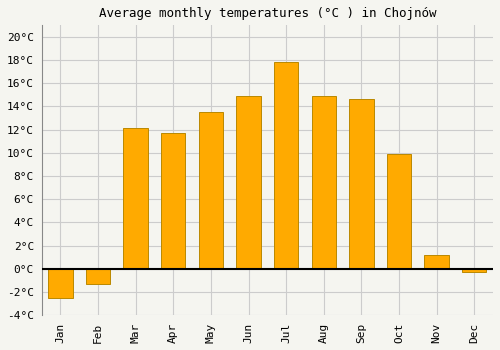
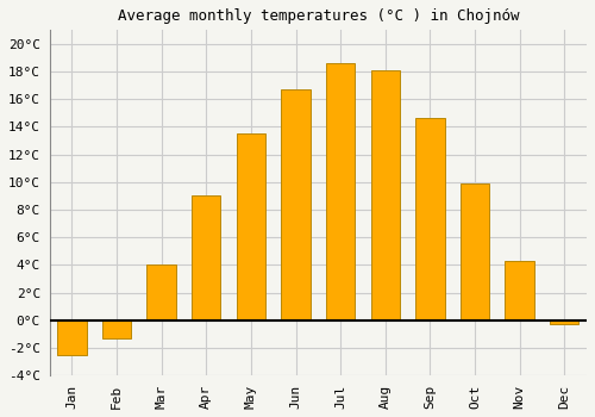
Mar: 12.1°C -> 4.0°C
Apr: 11.7°C -> 9.0°C
Jun: 14.9°C -> 16.7°C
Jul: 17.8°C -> 18.6°C
Aug: 14.9°C -> 18.1°C
Nov: 1.2°C -> 4.3°C
